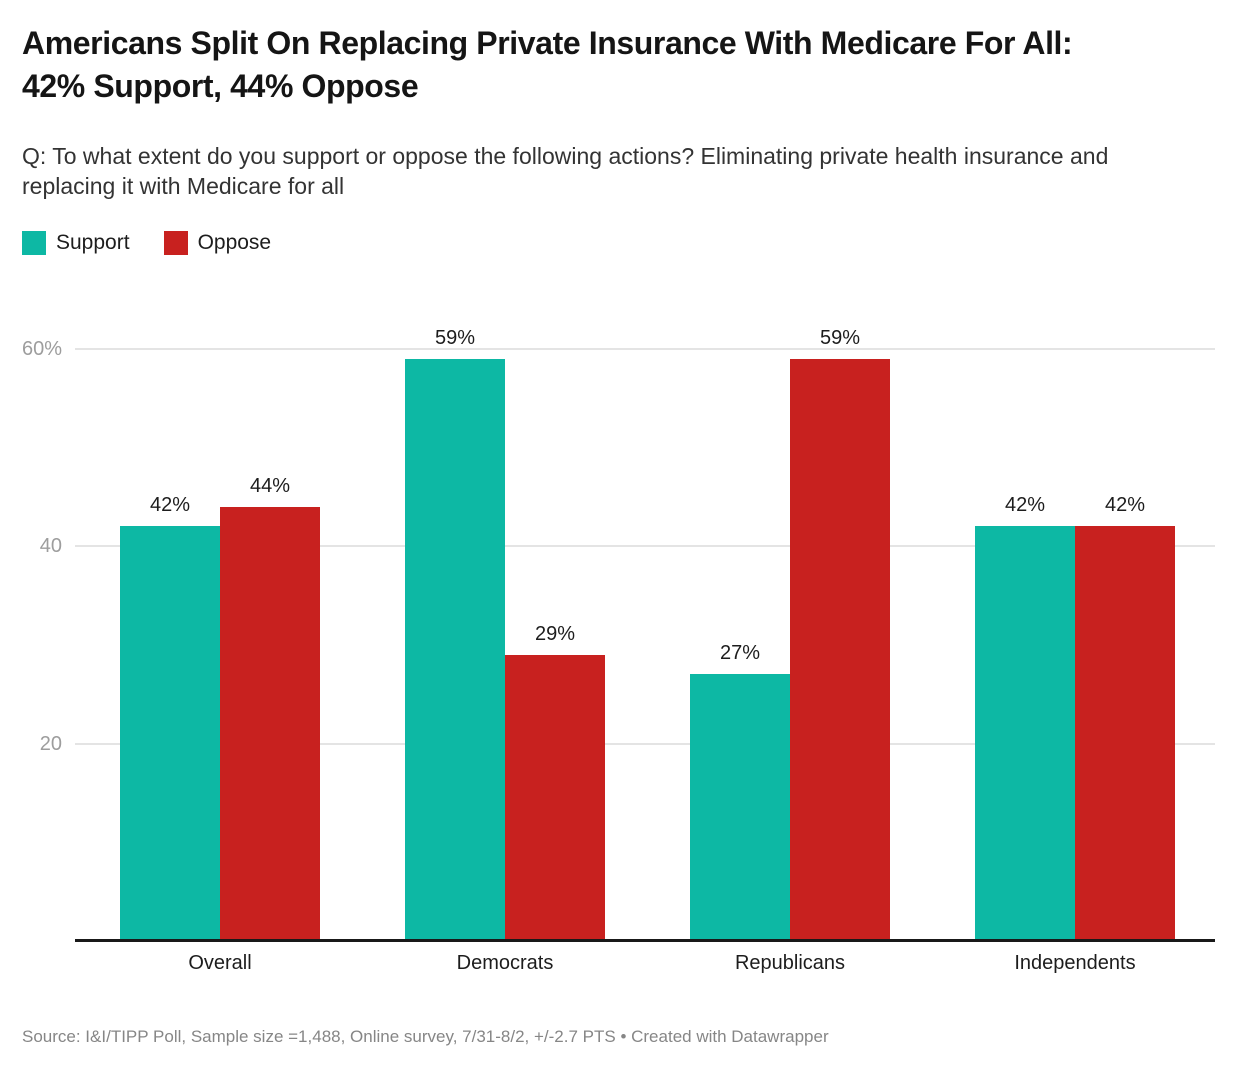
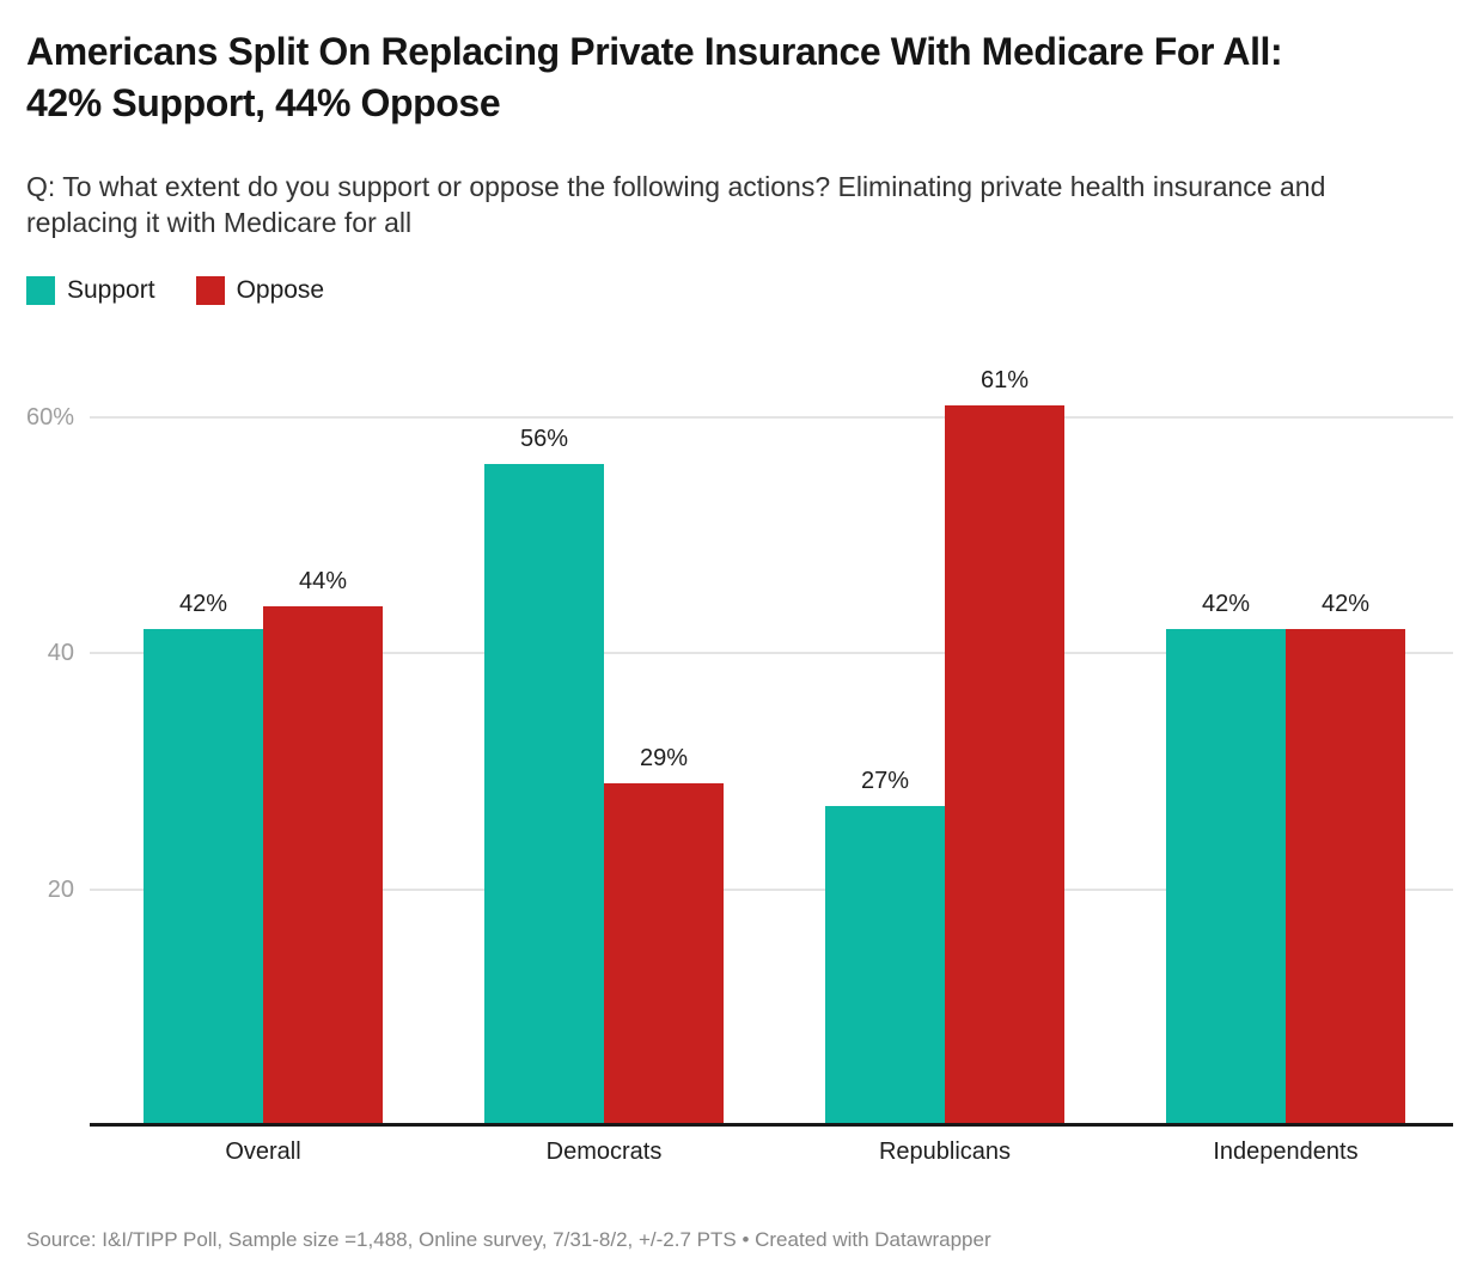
Support/Democrats: 59% -> 56%
Oppose/Republicans: 59% -> 61%
